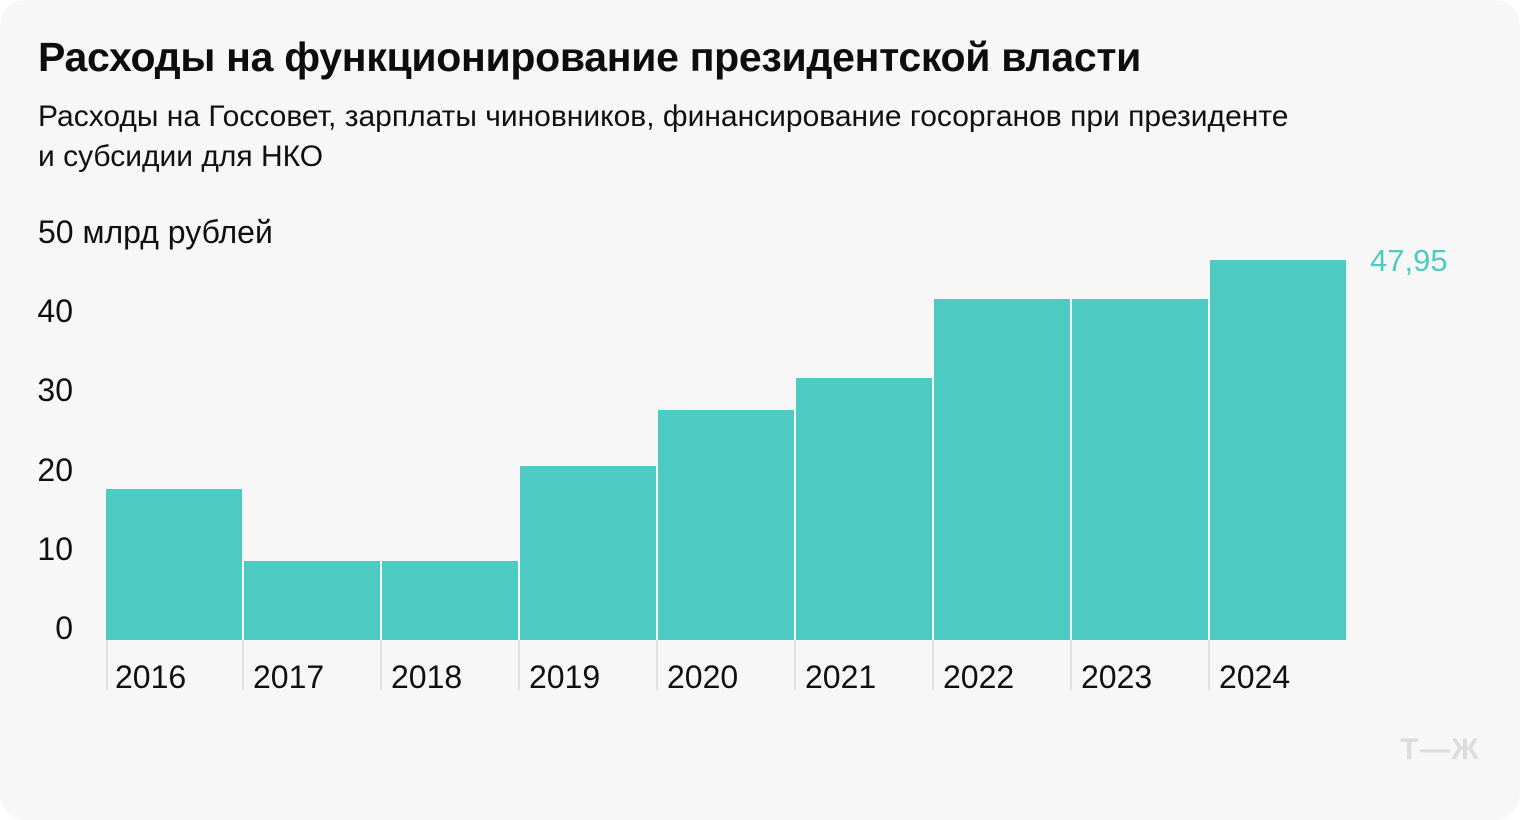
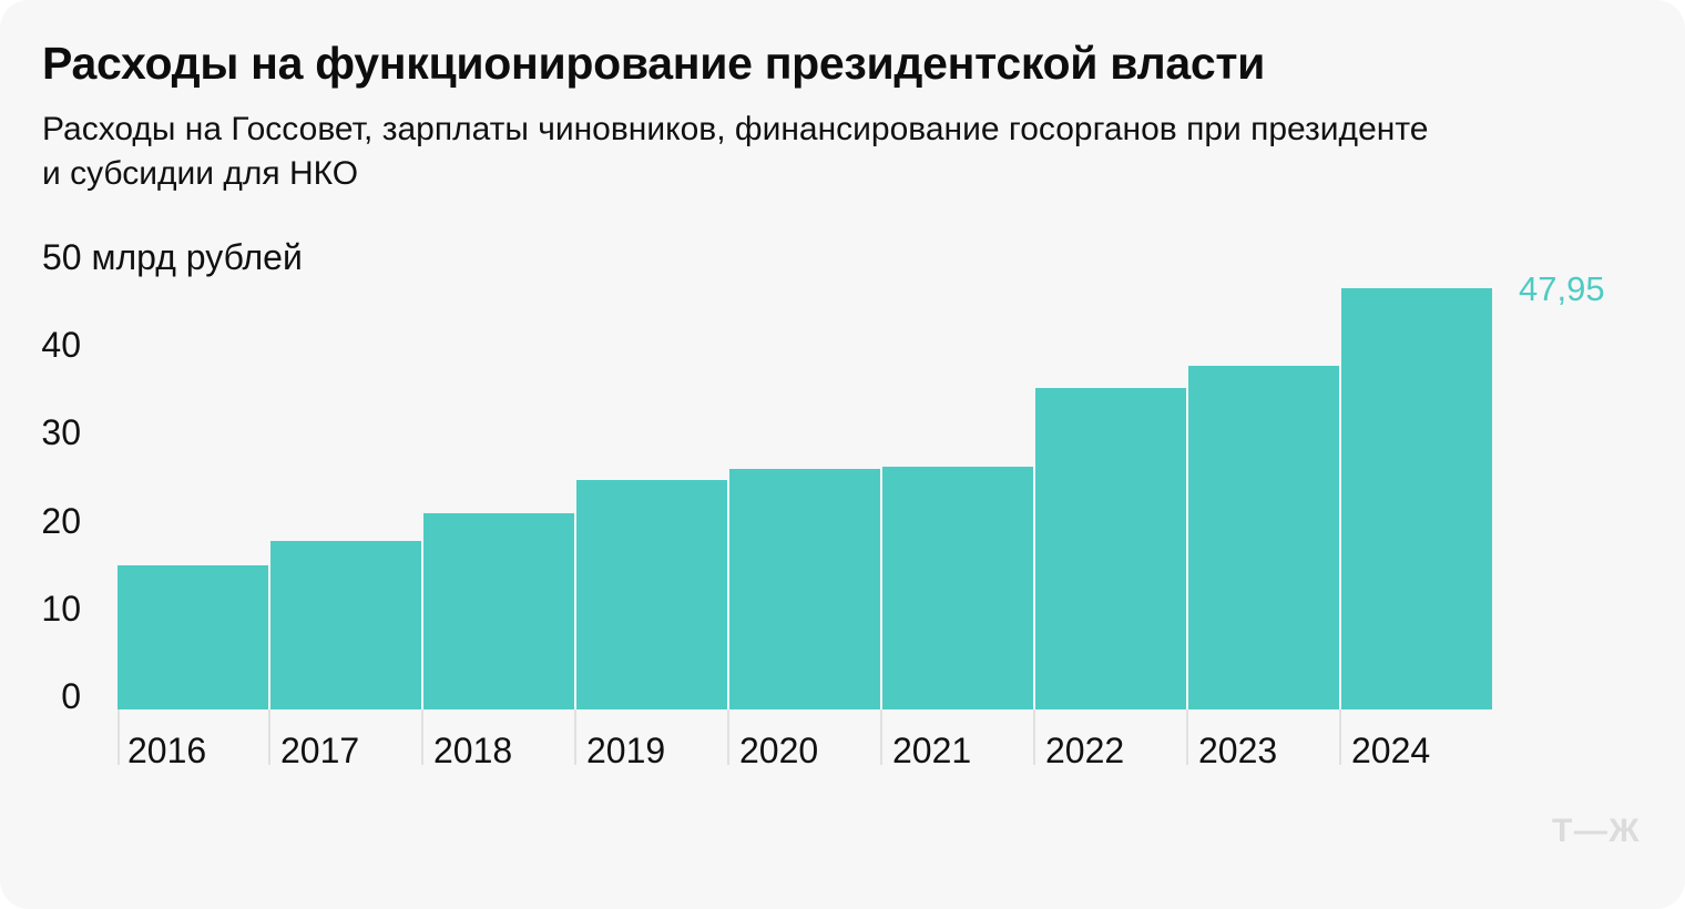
2016: 19 -> 16
2017: 10 -> 19
2018: 10 -> 22
2019: 22 -> 26
2020: 29 -> 27
2021: 33 -> 28
2022: 43 -> 37
2023: 43 -> 39
